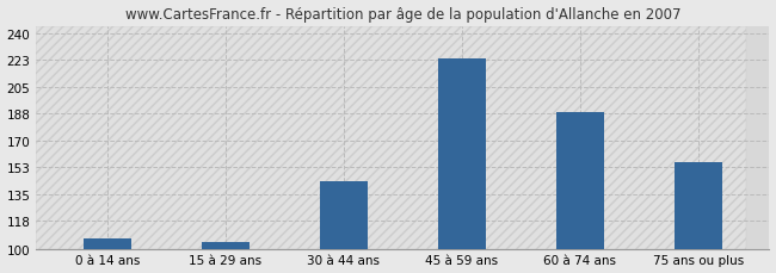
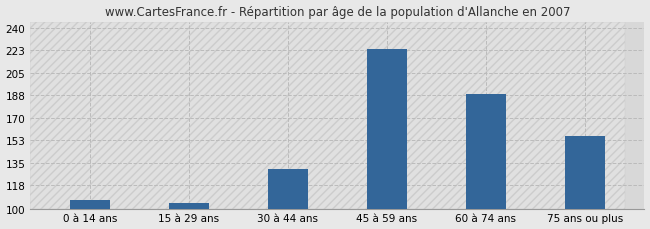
30 à 44 ans: 144 -> 131
